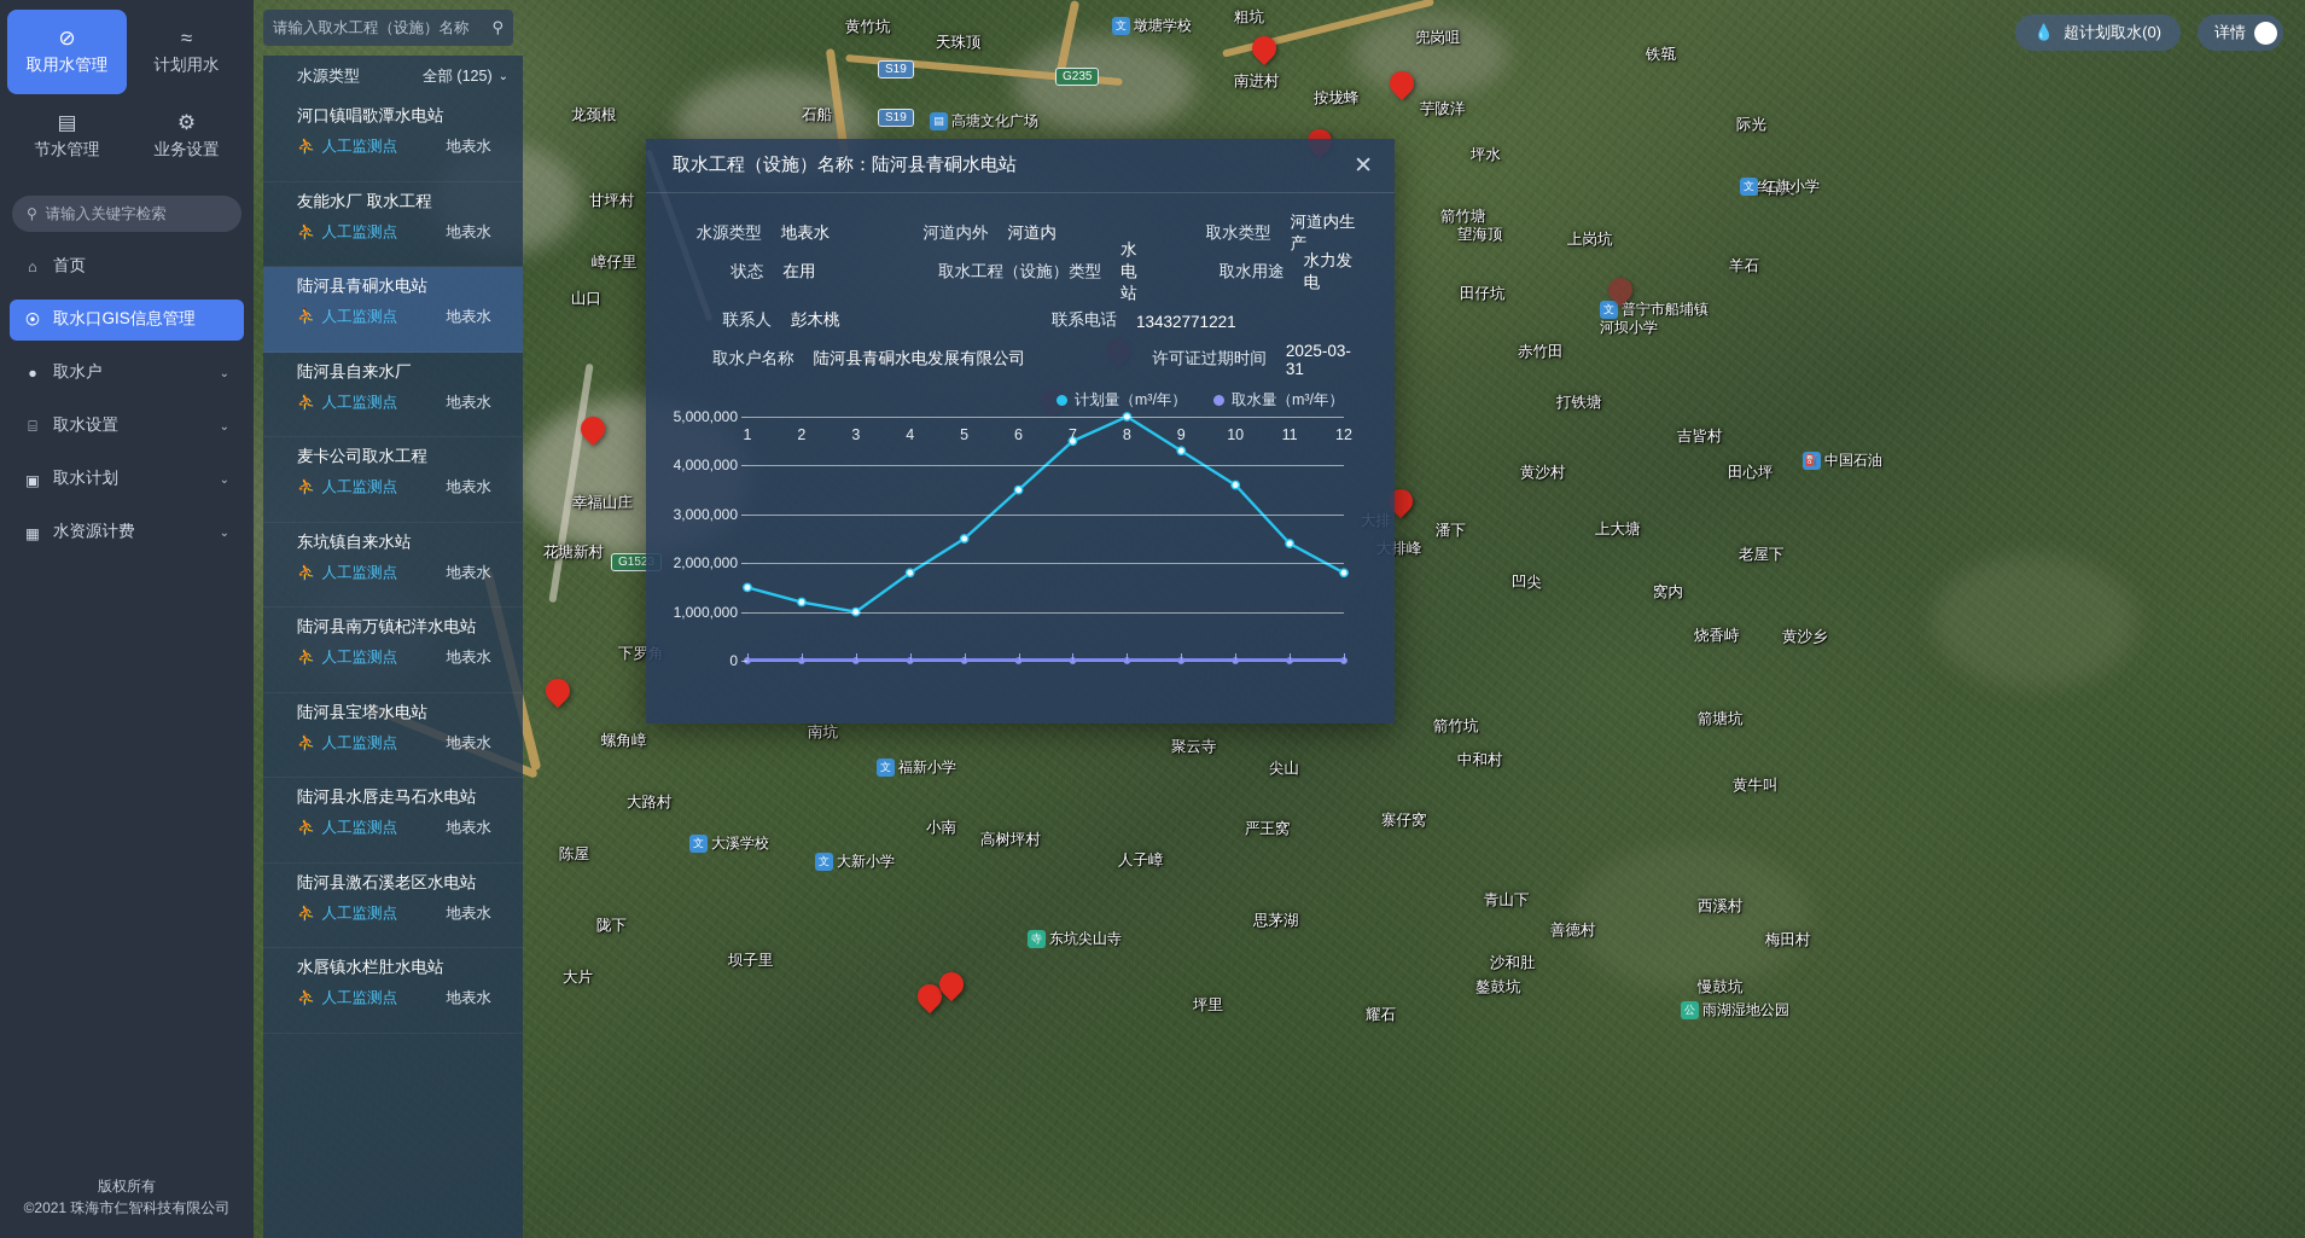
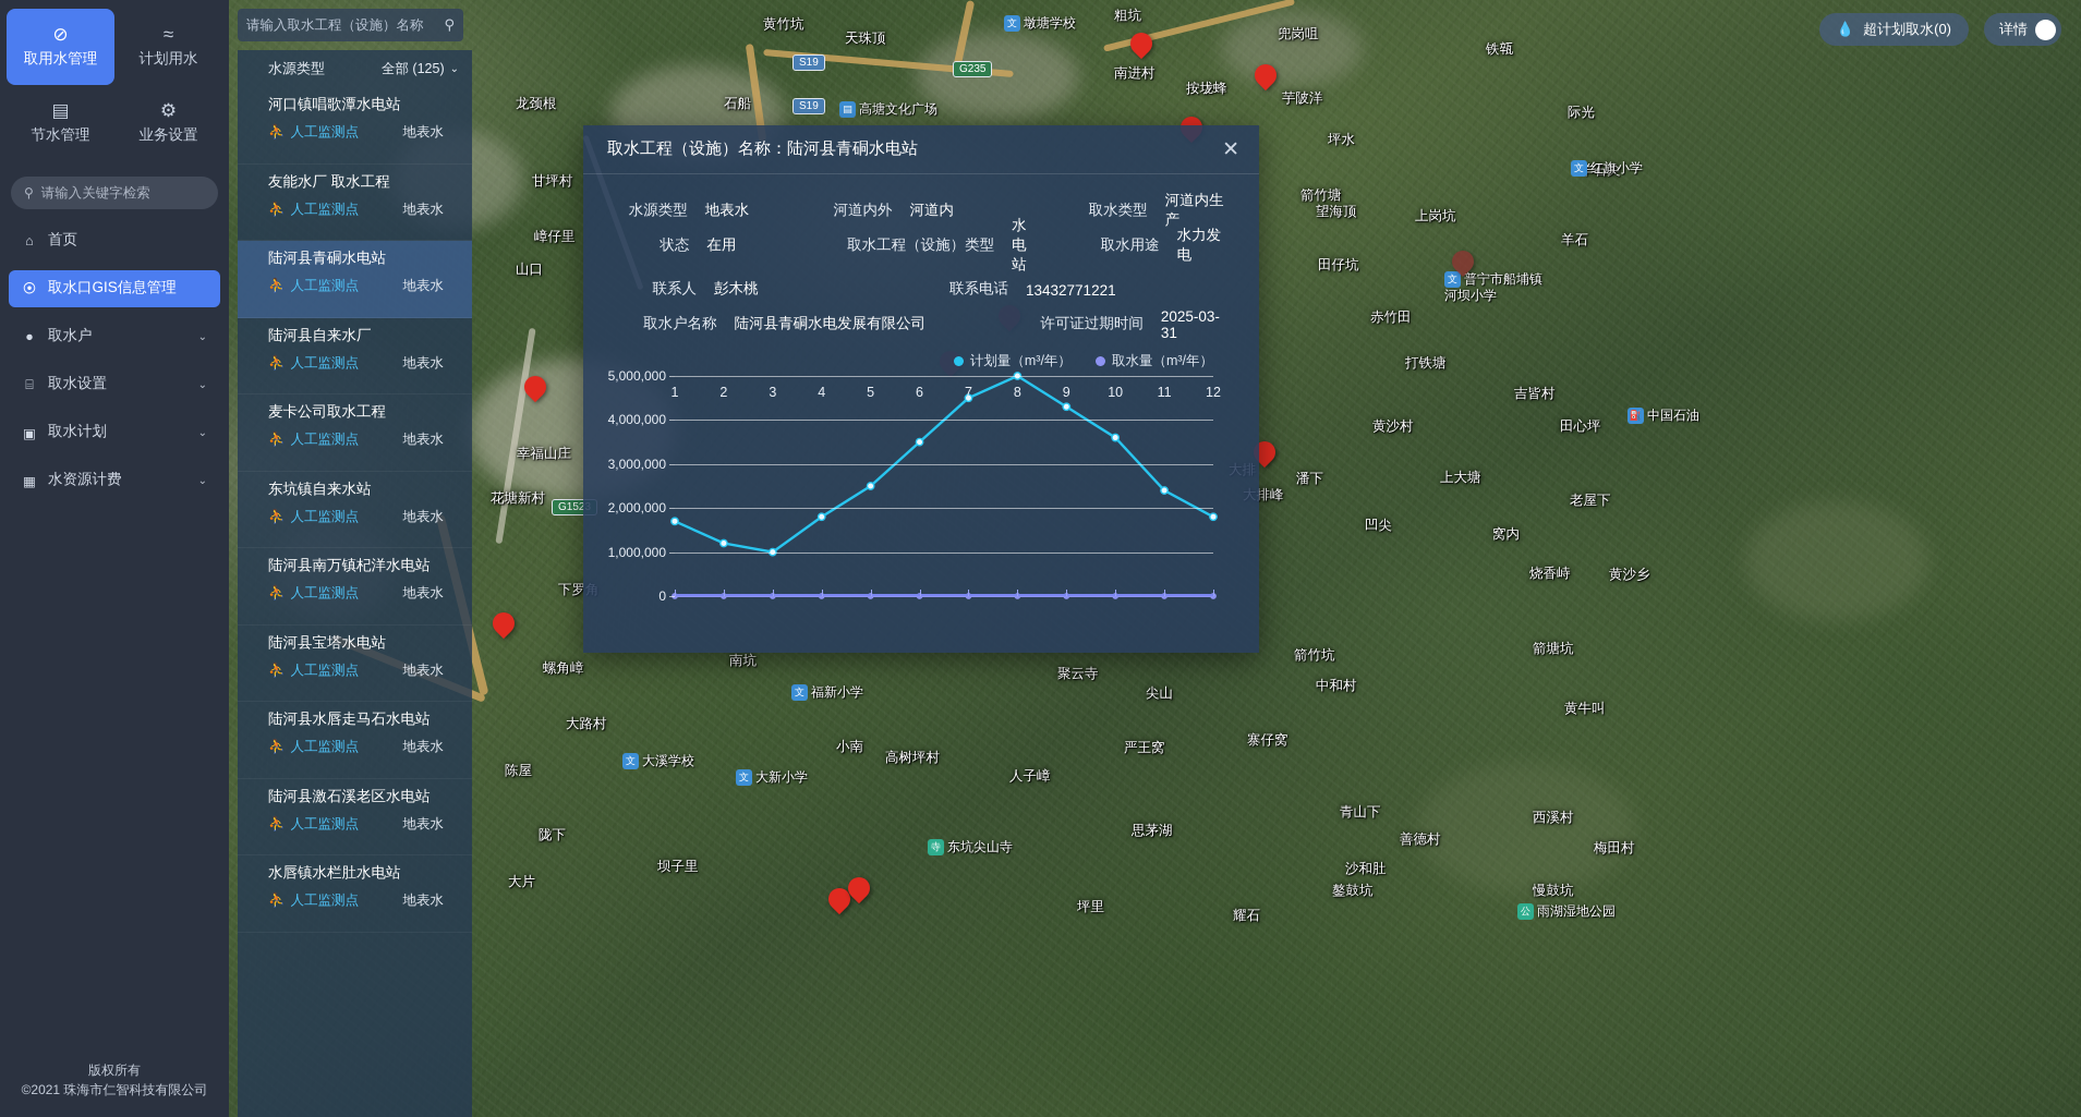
计划量（m³/年）/1: 1500000 -> 1700000
